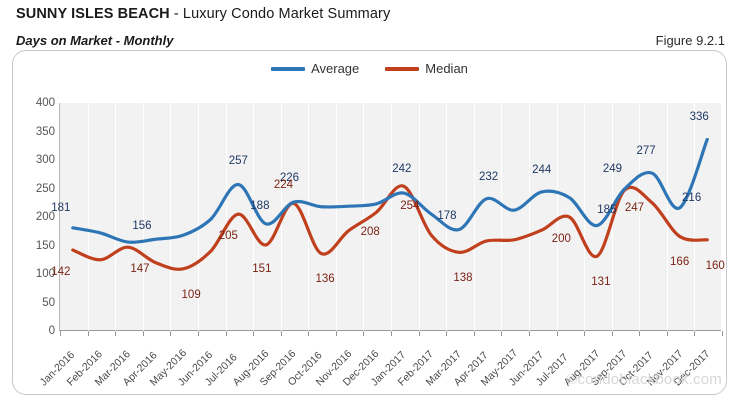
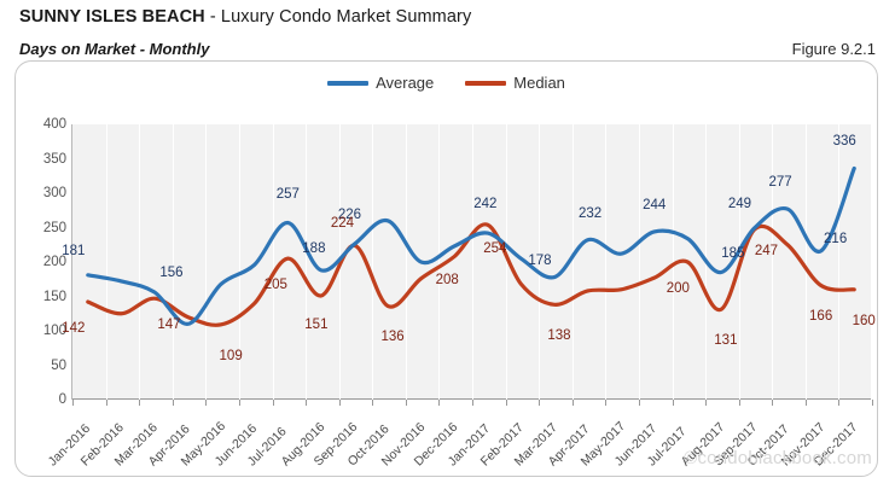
Average/Apr-2016: 160 -> 110
Average/Oct-2016: 220 -> 260
Average/Nov-2016: 220 -> 200
